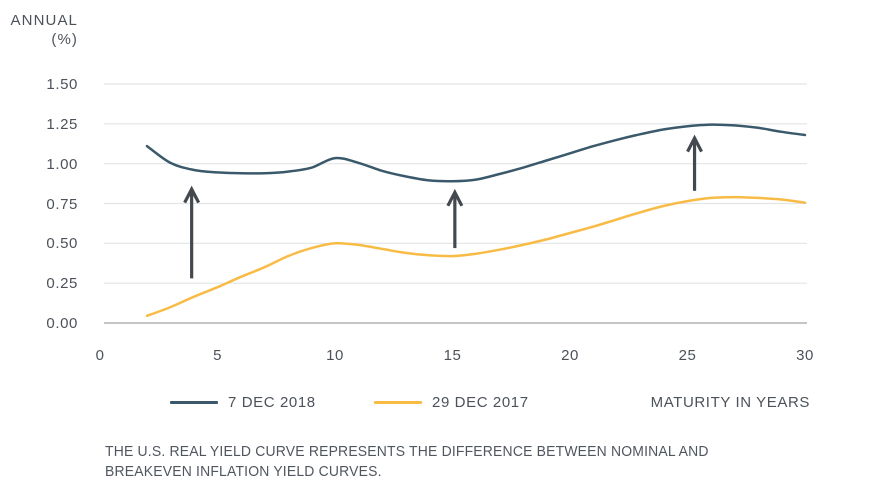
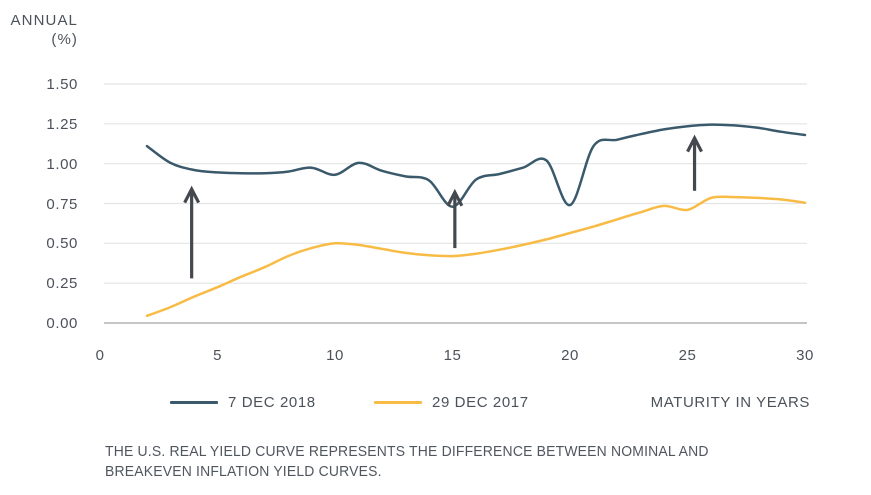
7 DEC 2018/10: 1.03 -> 0.93
7 DEC 2018/15: 0.89 -> 0.73
7 DEC 2018/20: 1.06 -> 0.74
29 DEC 2017/25: 0.77 -> 0.71
